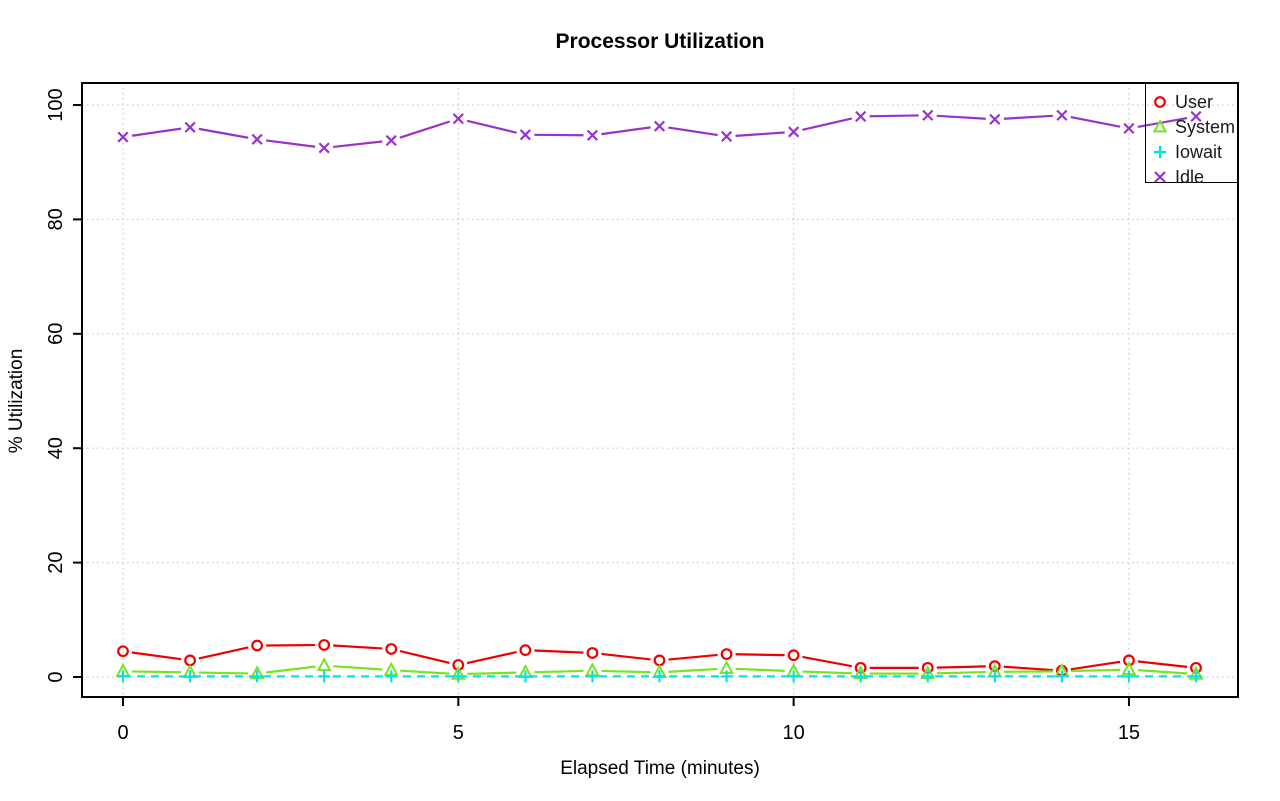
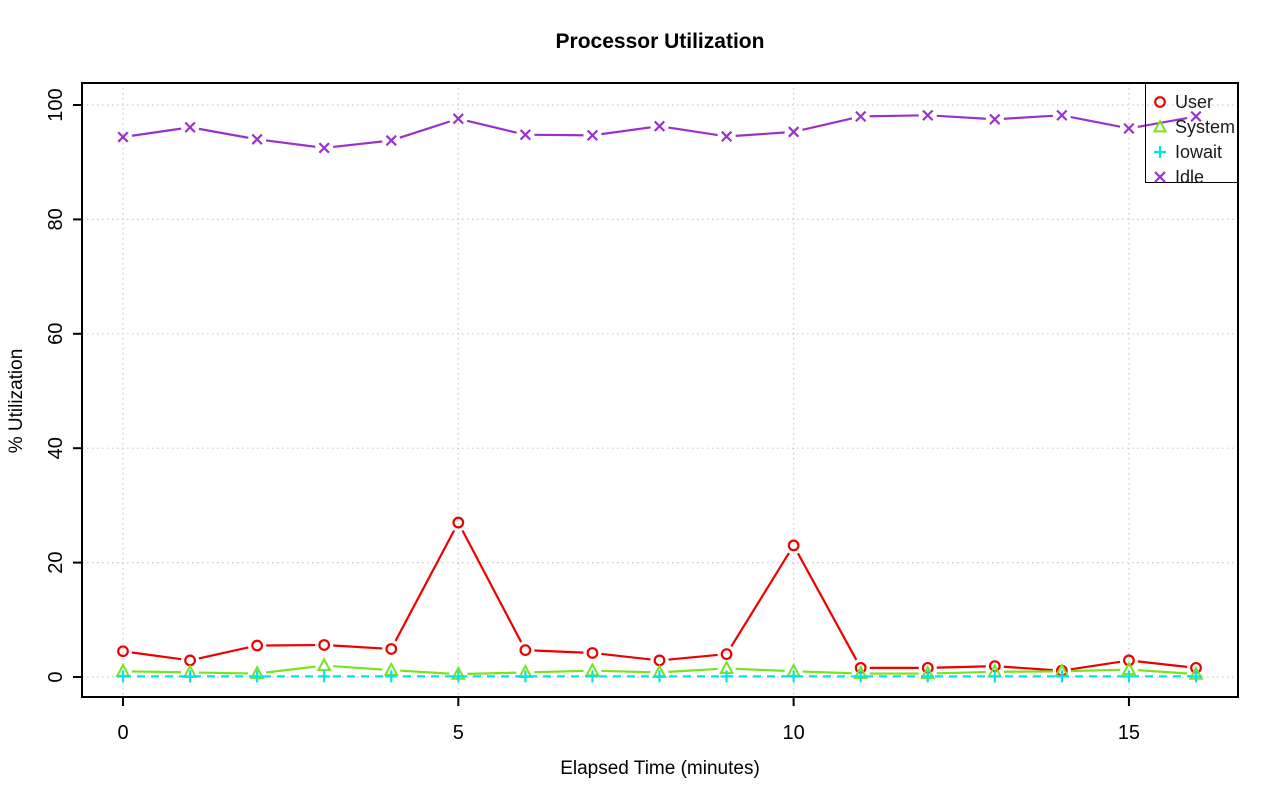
User/5: 2 -> 27
User/10: 4 -> 23
